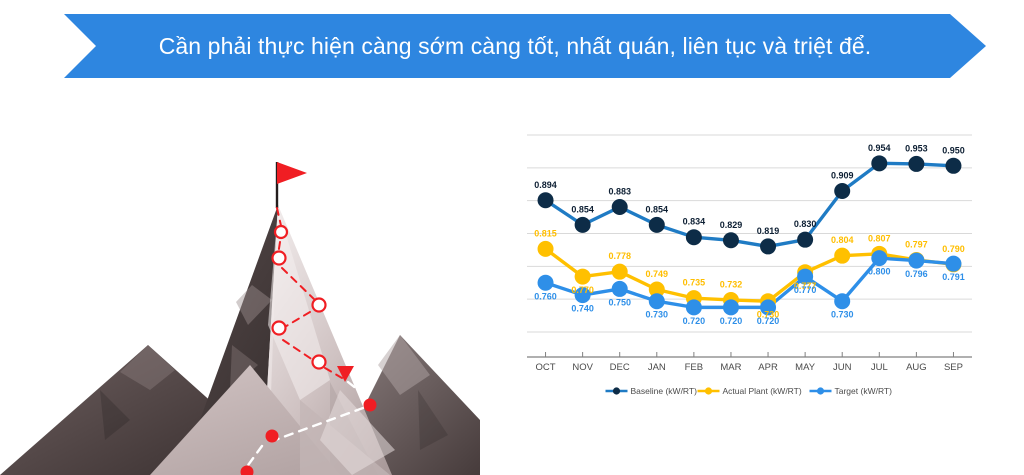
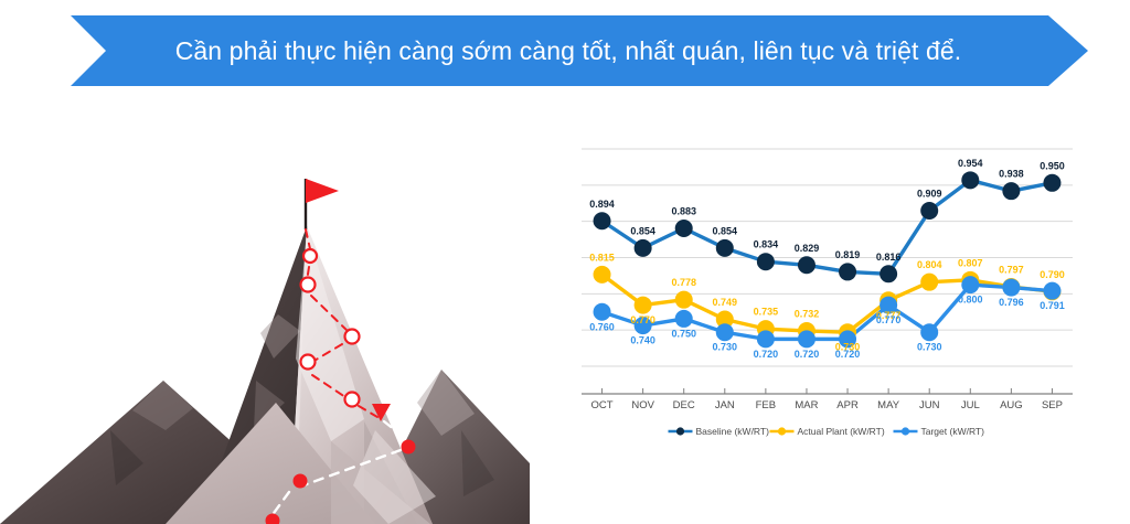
Baseline (kW/RT)/MAY: 0.830 -> 0.816
Baseline (kW/RT)/AUG: 0.953 -> 0.938
